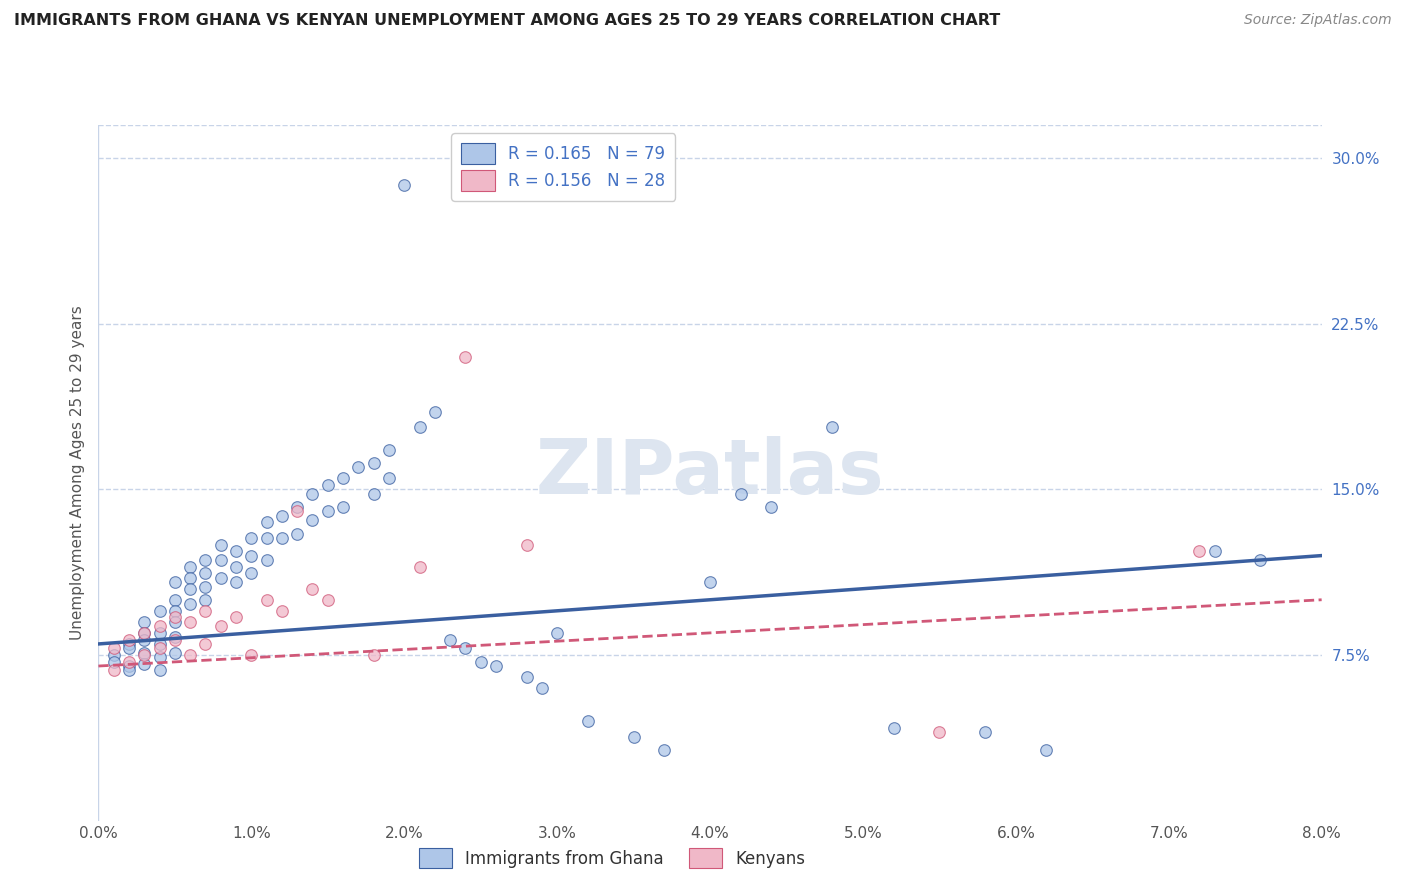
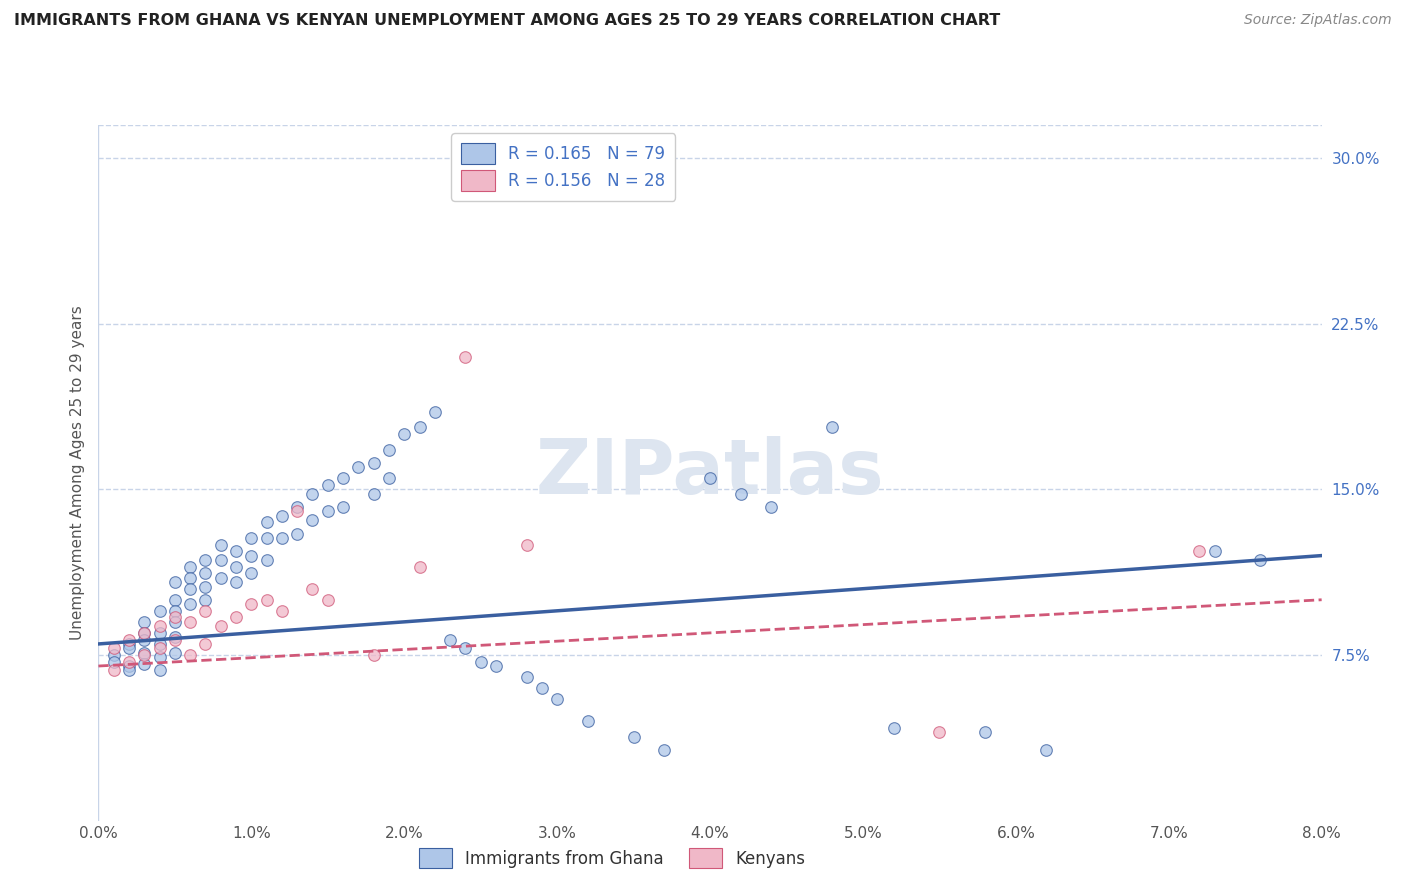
Kenyans/1.0%: 7.5% -> 9.8%
Immigrants from Ghana/2.0%: 28.8% -> 17.5%
Immigrants from Ghana/3.0%: 8.5% -> 5.5%
Immigrants from Ghana/4.0%: 10.8% -> 15.5%
